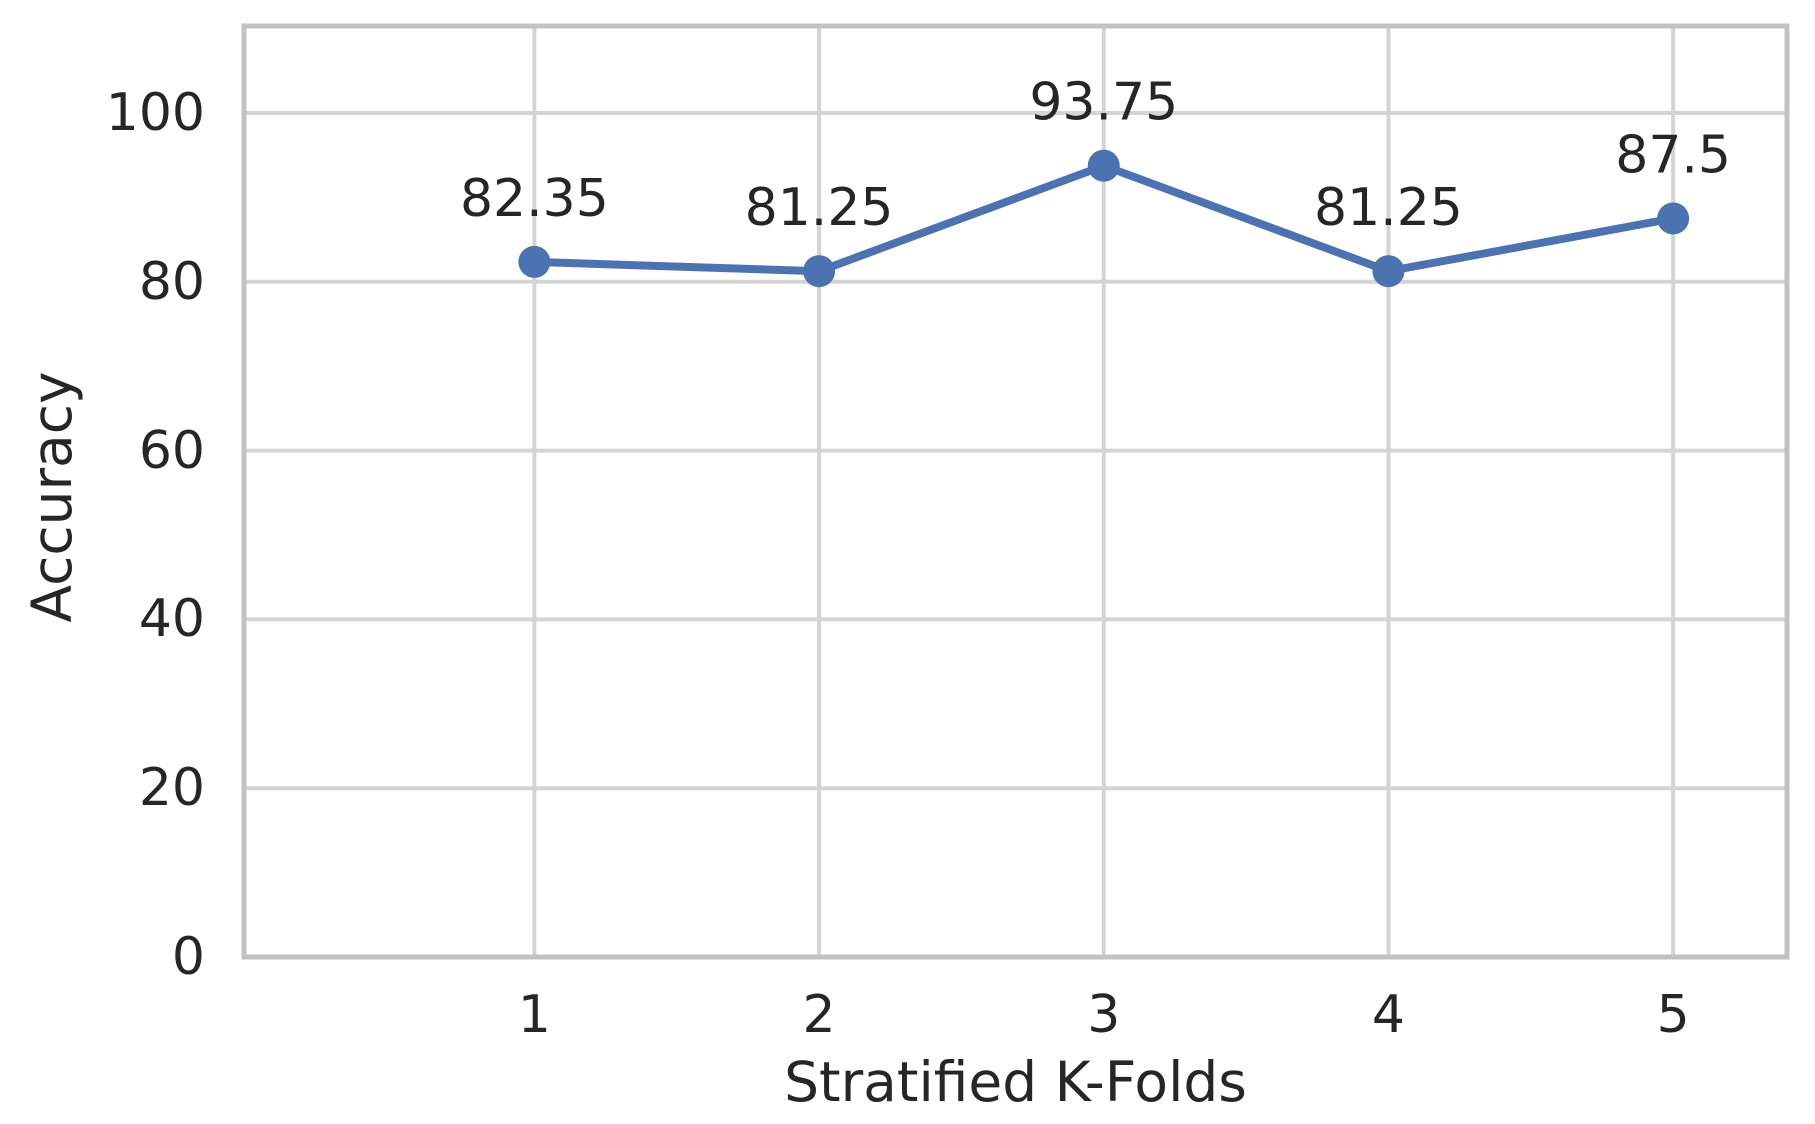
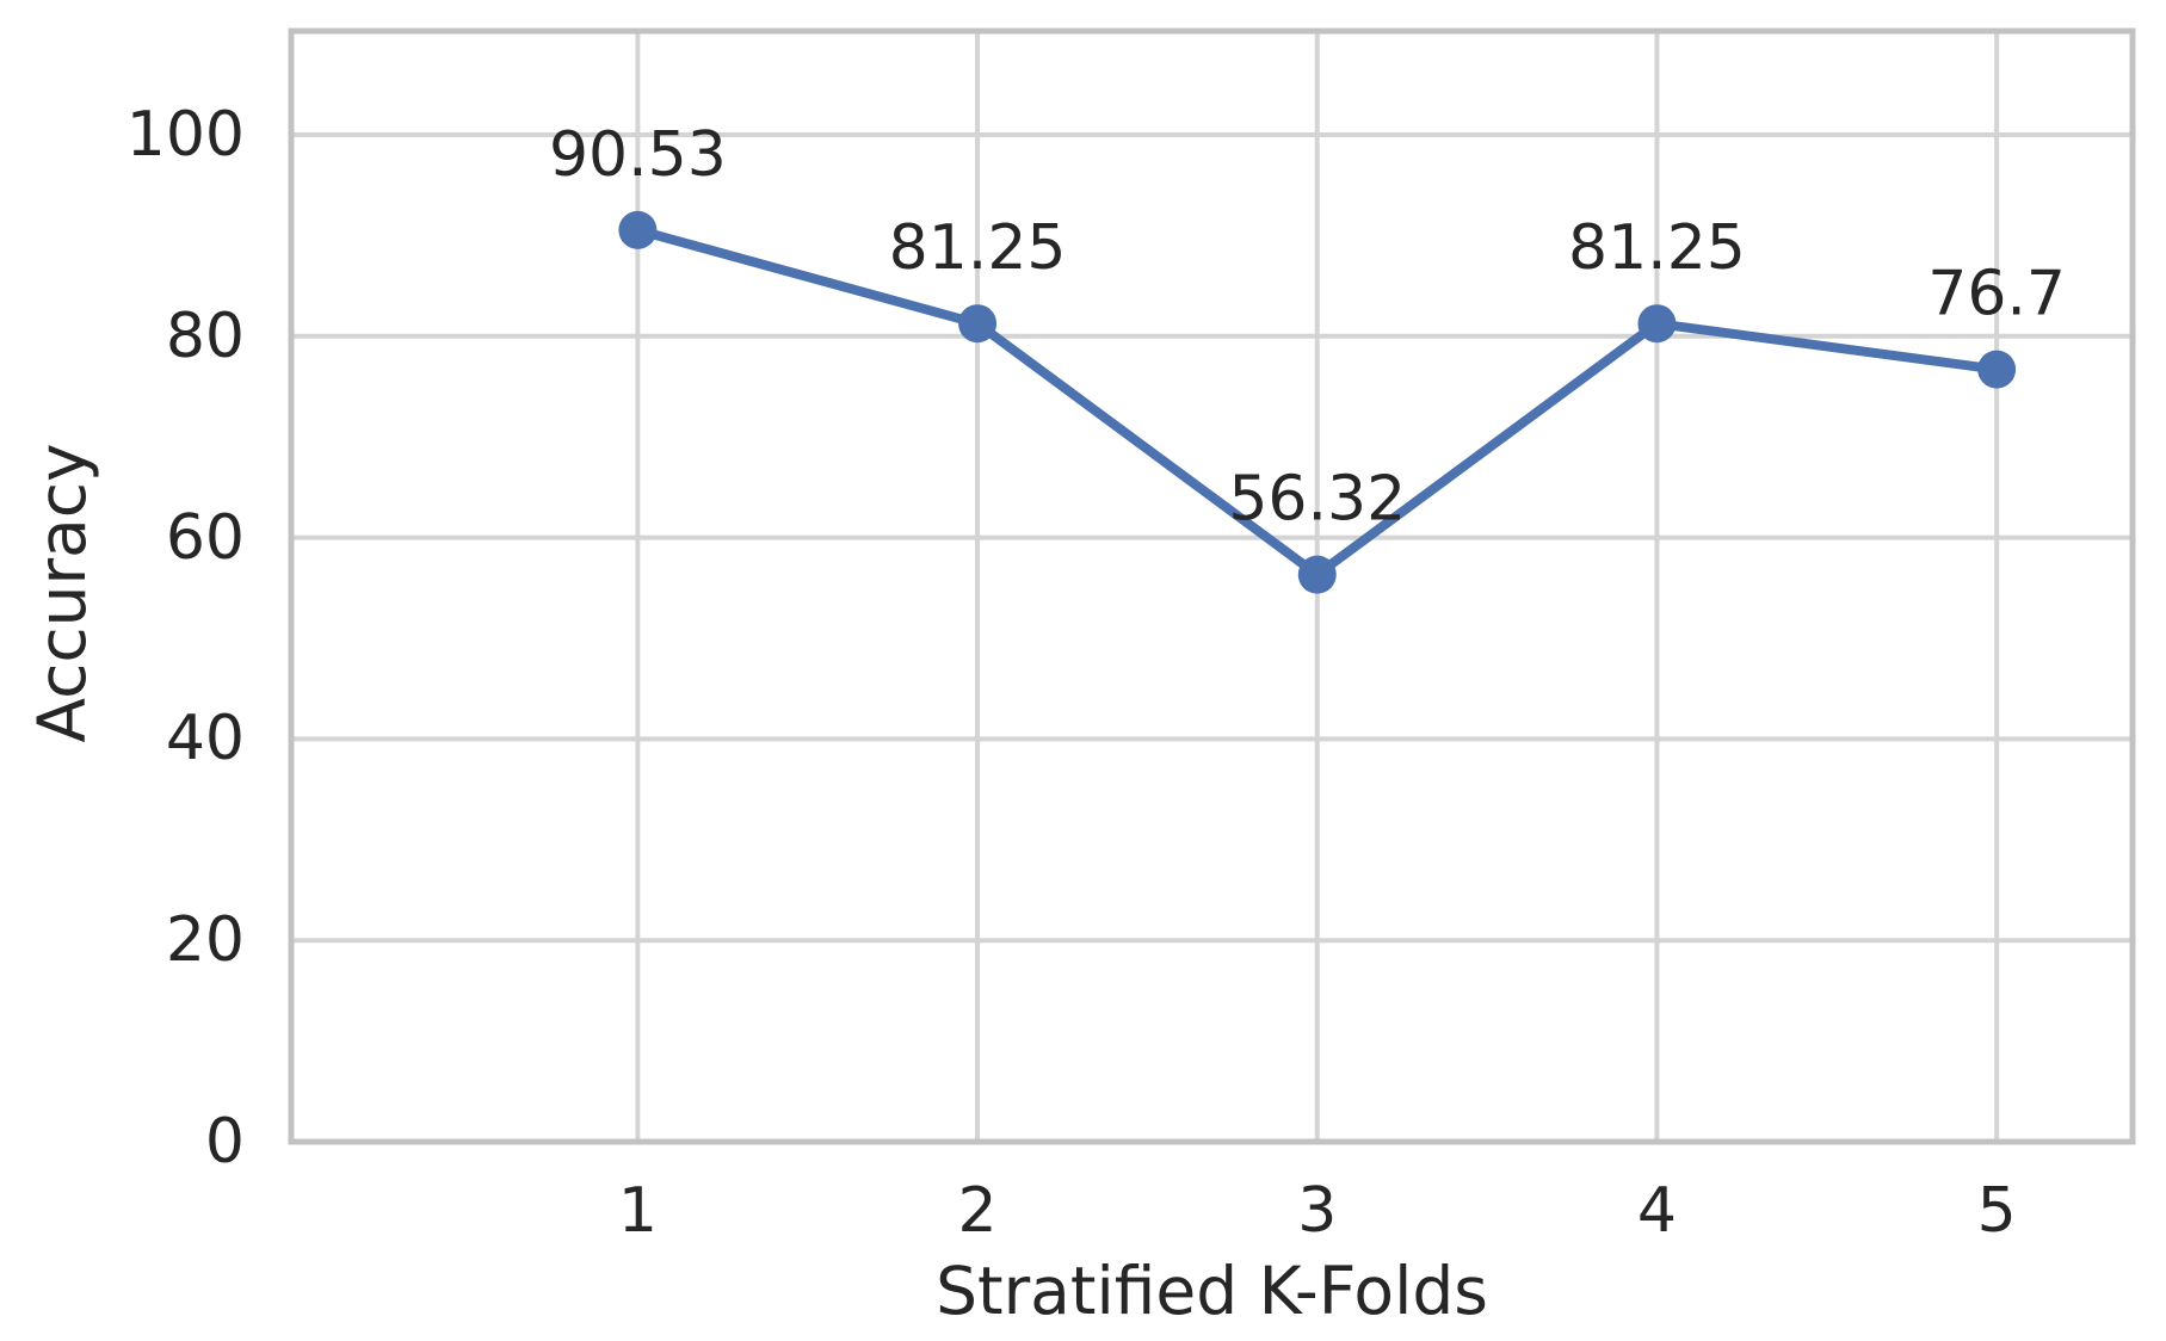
1: 82.35 -> 90.53
3: 93.75 -> 56.32
5: 87.5 -> 76.7
